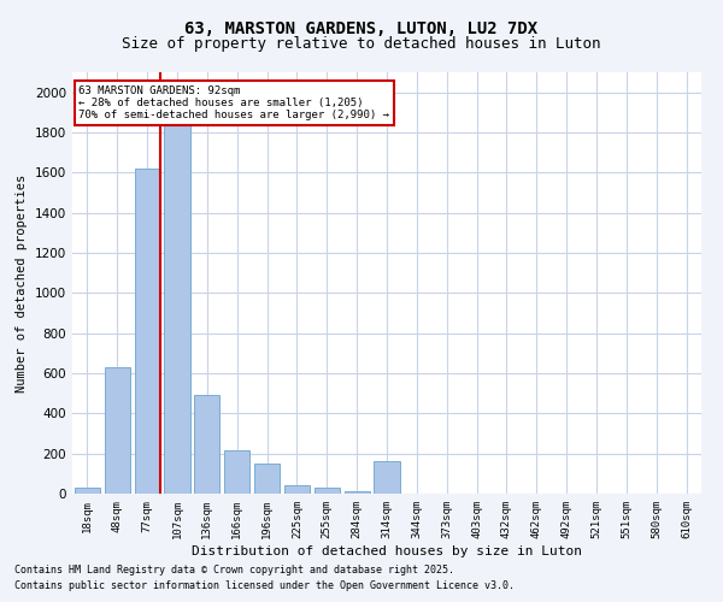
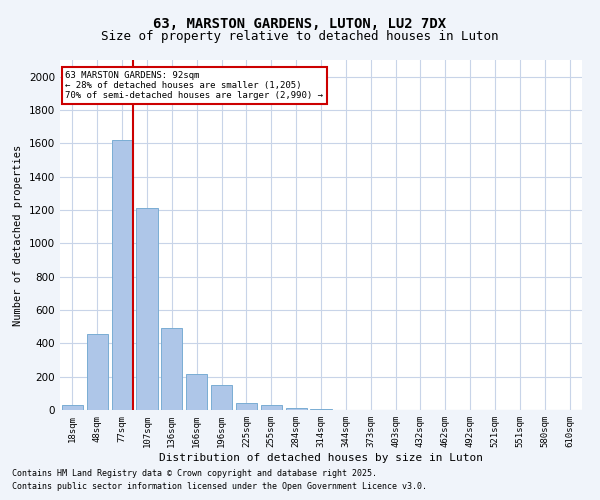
48sqm: 630 -> 460
107sqm: 1850 -> 1210
314sqm: 160 -> 0
